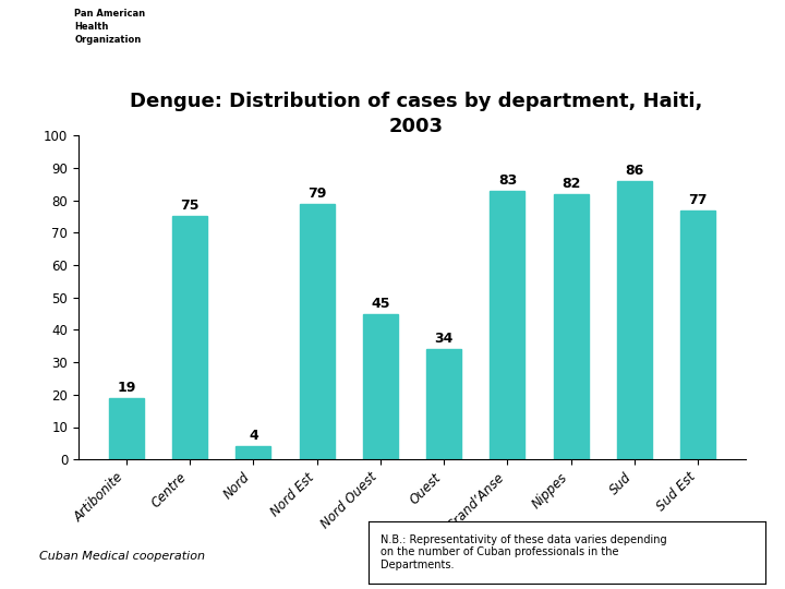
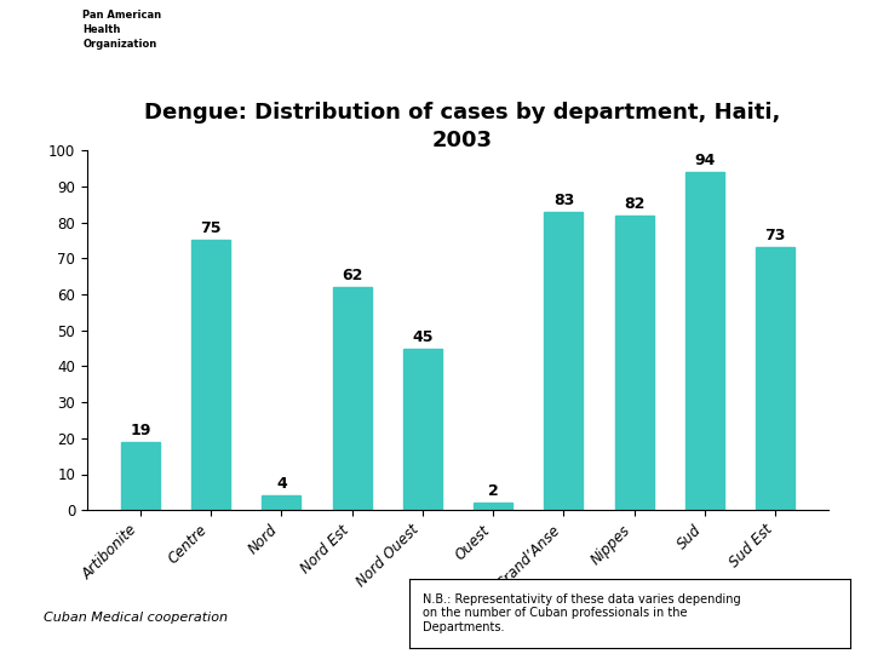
Nord Est: 79 -> 62
Ouest: 34 -> 2
Sud: 86 -> 94
Sud Est: 77 -> 73
